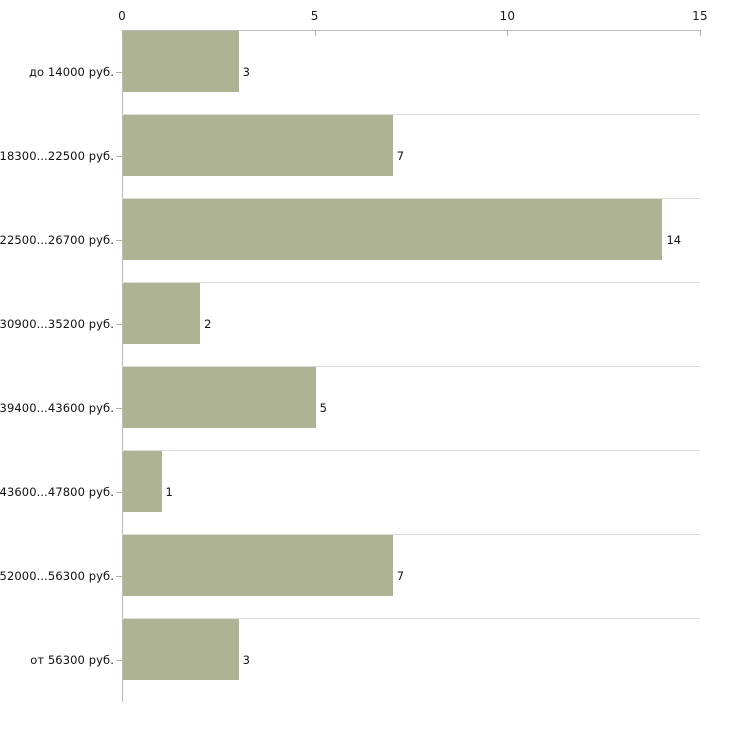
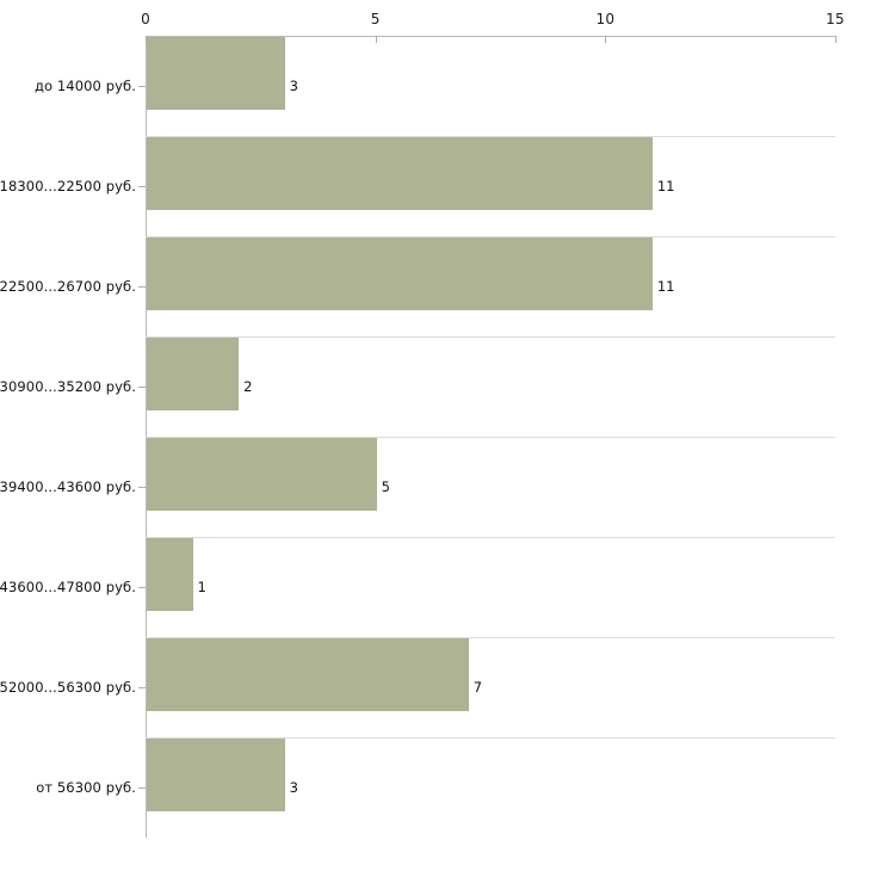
18300...22500 руб.: 7 -> 11
22500...26700 руб.: 14 -> 11
